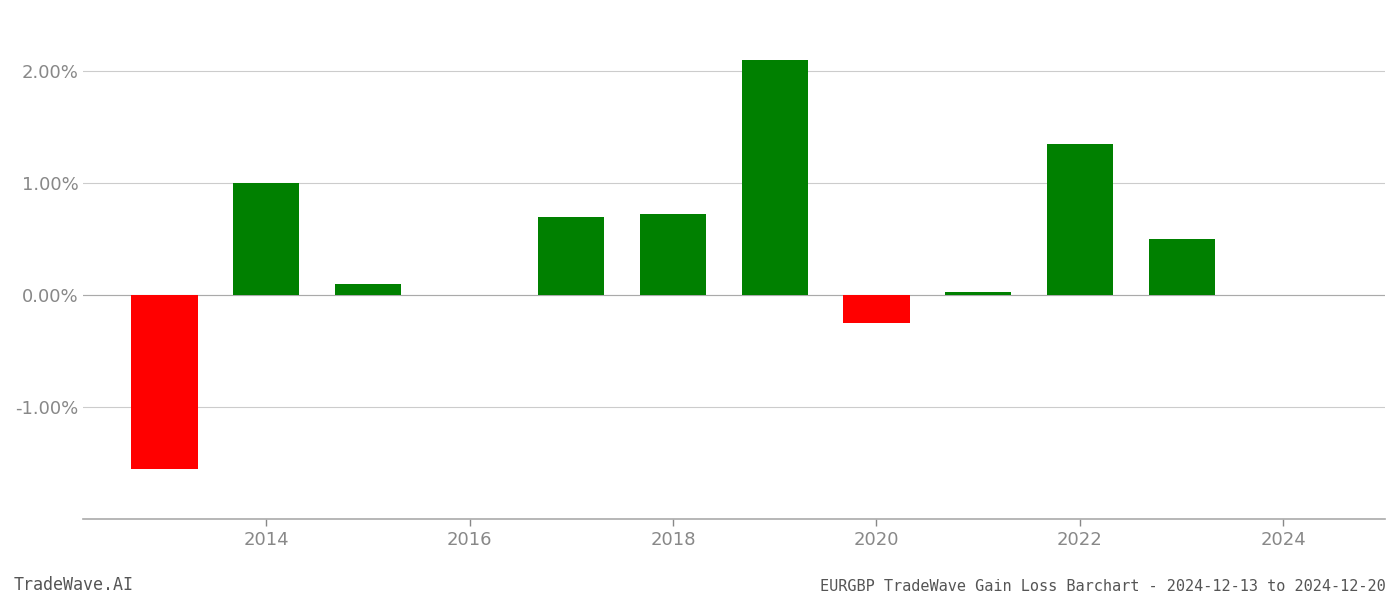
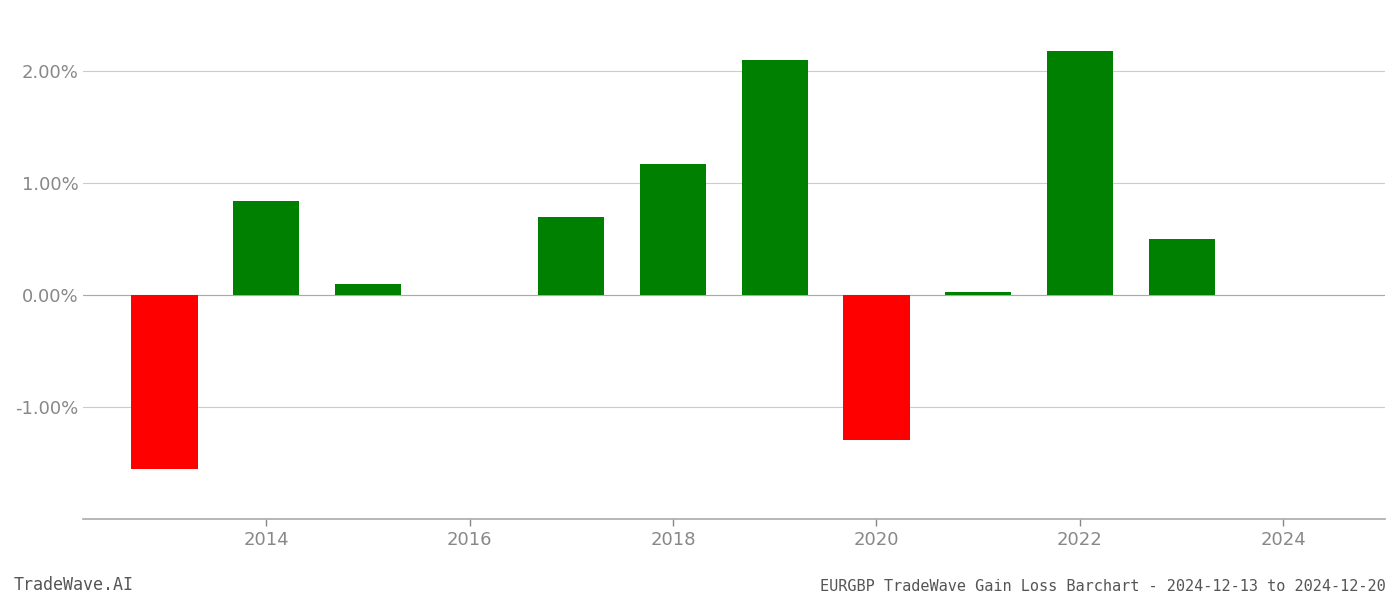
2014: 1.00% -> 0.84%
2018: 0.72% -> 1.17%
2020: -0.25% -> -1.29%
2022: 1.35% -> 2.18%
